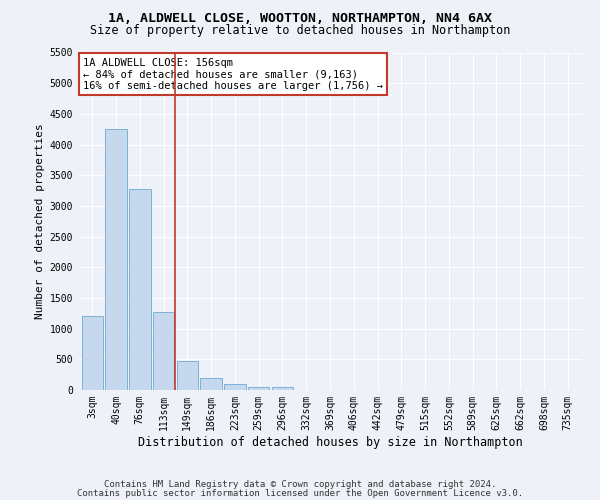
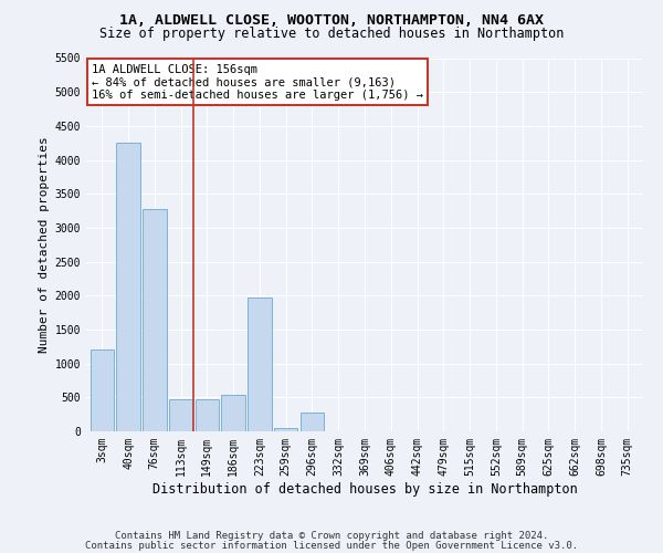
113sqm: 1270 -> 480
186sqm: 200 -> 540
223sqm: 100 -> 1980
296sqm: 60 -> 280
